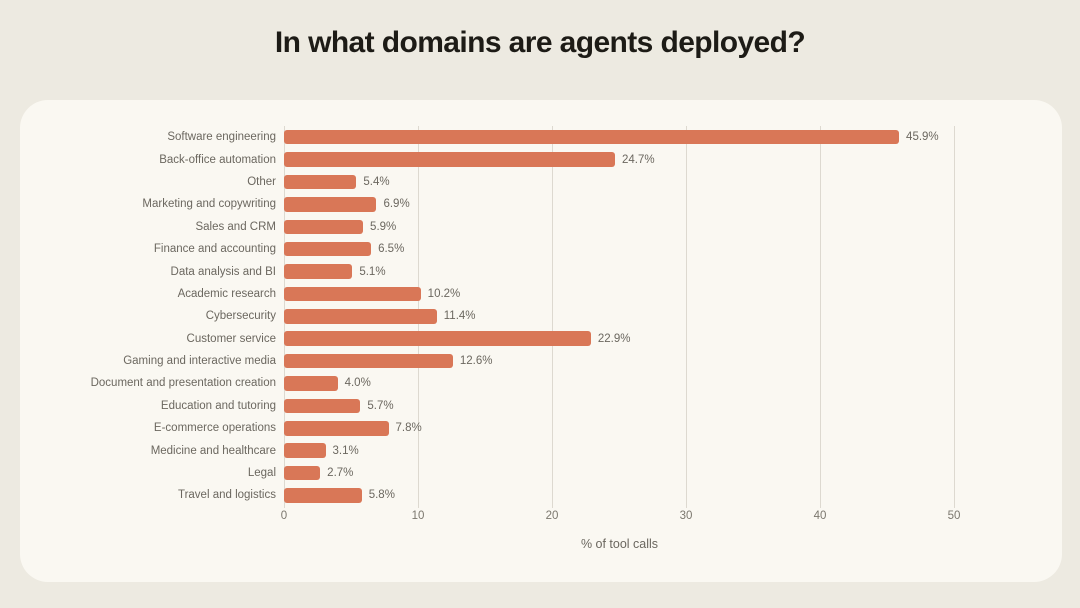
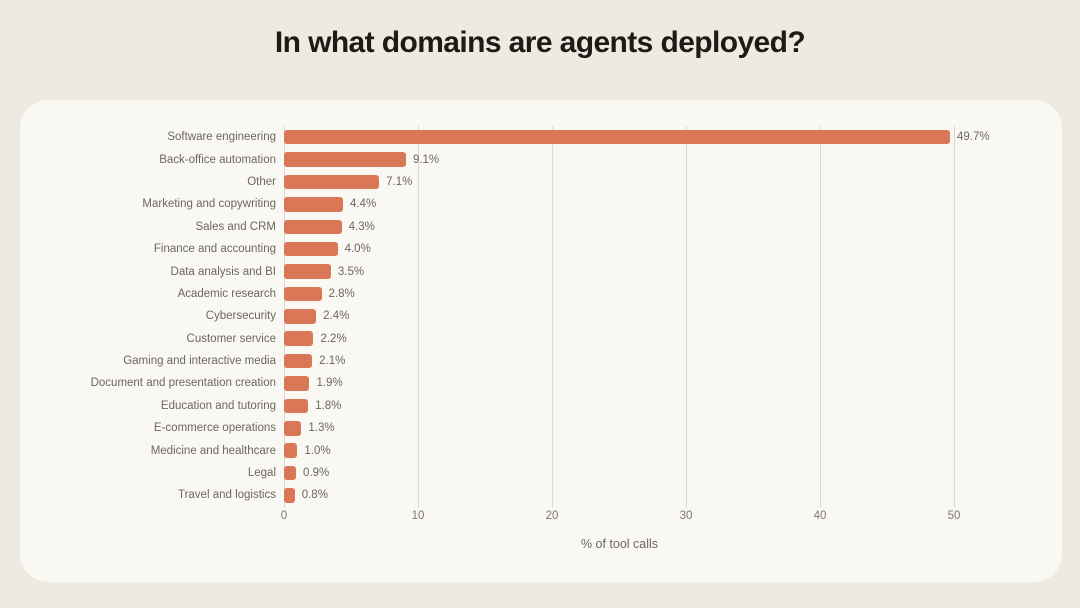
Software engineering: 45.9% -> 49.7%
Back-office automation: 24.7% -> 9.1%
Other: 5.4% -> 7.1%
Marketing and copywriting: 6.9% -> 4.4%
Sales and CRM: 5.9% -> 4.3%
Finance and accounting: 6.5% -> 4.0%
Data analysis and BI: 5.1% -> 3.5%
Academic research: 10.2% -> 2.8%
Cybersecurity: 11.4% -> 2.4%
Customer service: 22.9% -> 2.2%
Gaming and interactive media: 12.6% -> 2.1%
Document and presentation creation: 4.0% -> 1.9%
Education and tutoring: 5.7% -> 1.8%
E-commerce operations: 7.8% -> 1.3%
Medicine and healthcare: 3.1% -> 1.0%
Legal: 2.7% -> 0.9%
Travel and logistics: 5.8% -> 0.8%
